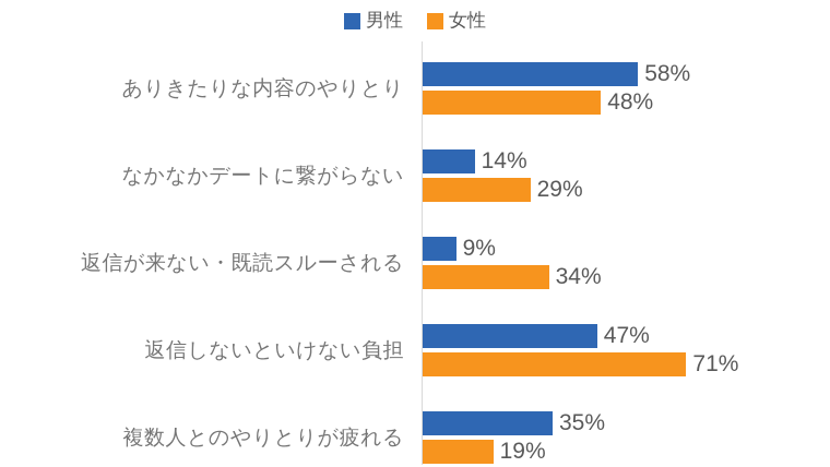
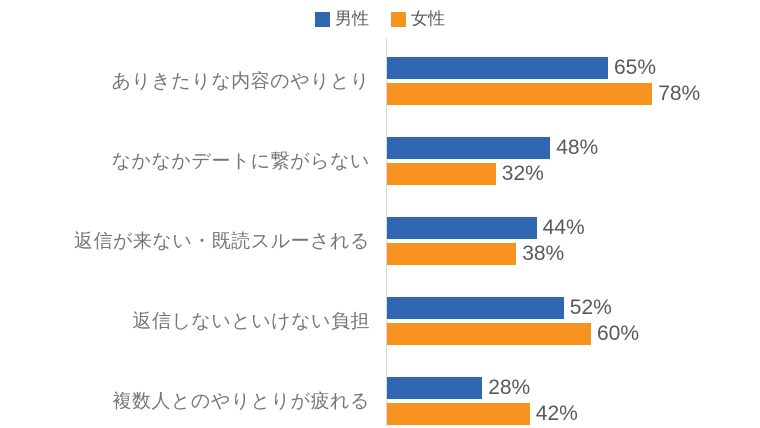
男性/ありきたりな内容のやりとり: 58% -> 65%
女性/ありきたりな内容のやりとり: 48% -> 78%
男性/なかなかデートに繋がらない: 14% -> 48%
女性/なかなかデートに繋がらない: 29% -> 32%
男性/返信が来ない・既読スルーされる: 9% -> 44%
女性/返信が来ない・既読スルーされる: 34% -> 38%
男性/返信しないといけない負担: 47% -> 52%
女性/返信しないといけない負担: 71% -> 60%
男性/複数人とのやりとりが疲れる: 35% -> 28%
女性/複数人とのやりとりが疲れる: 19% -> 42%
